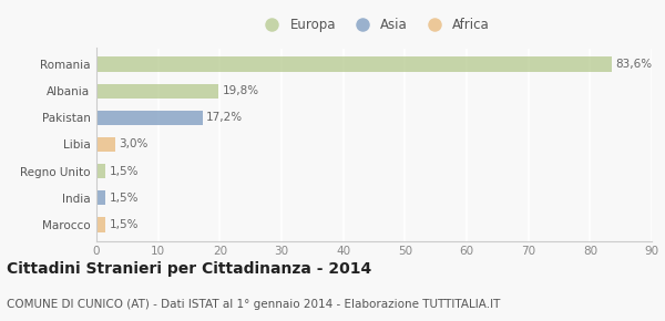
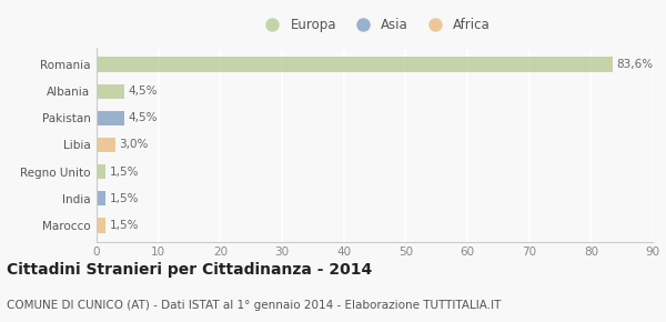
Albania: 19,8% -> 4,5%
Pakistan: 17,2% -> 4,5%
